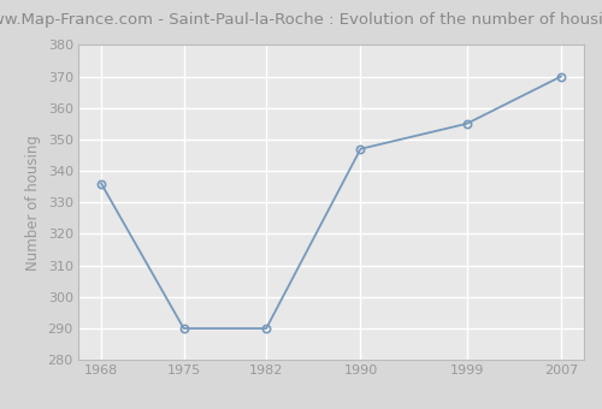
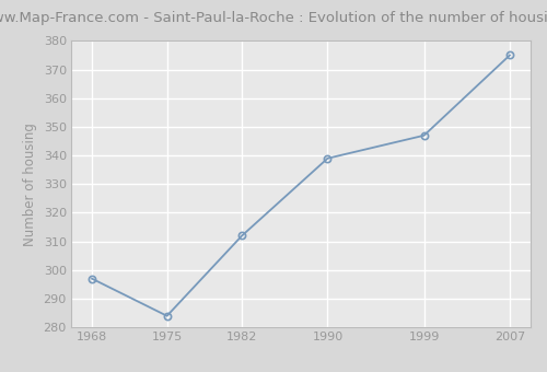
1968: 336 -> 297
1975: 290 -> 284
1982: 290 -> 312
1990: 347 -> 339
1999: 355 -> 347
2007: 370 -> 375
